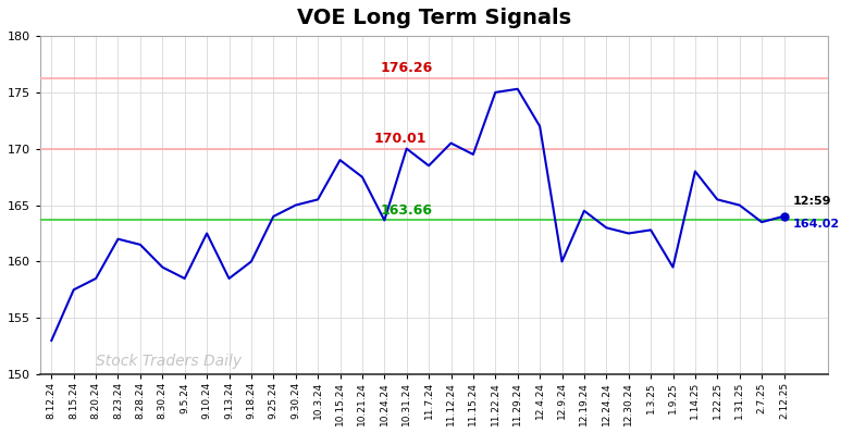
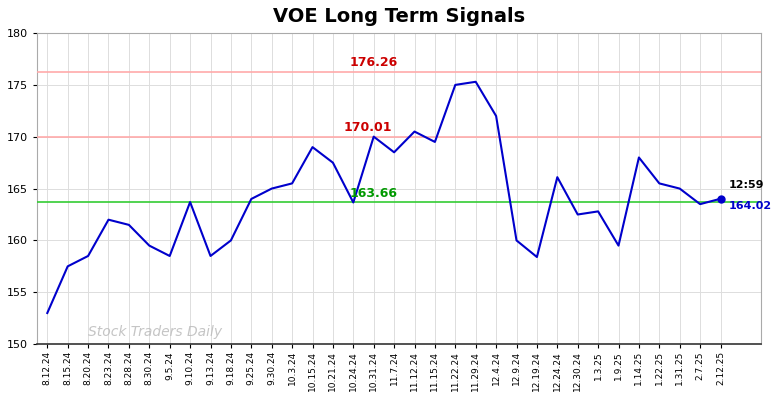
9.10.24: 162.5 -> 163.7
12.19.24: 164.5 -> 158.4
12.24.24: 163.0 -> 166.1
